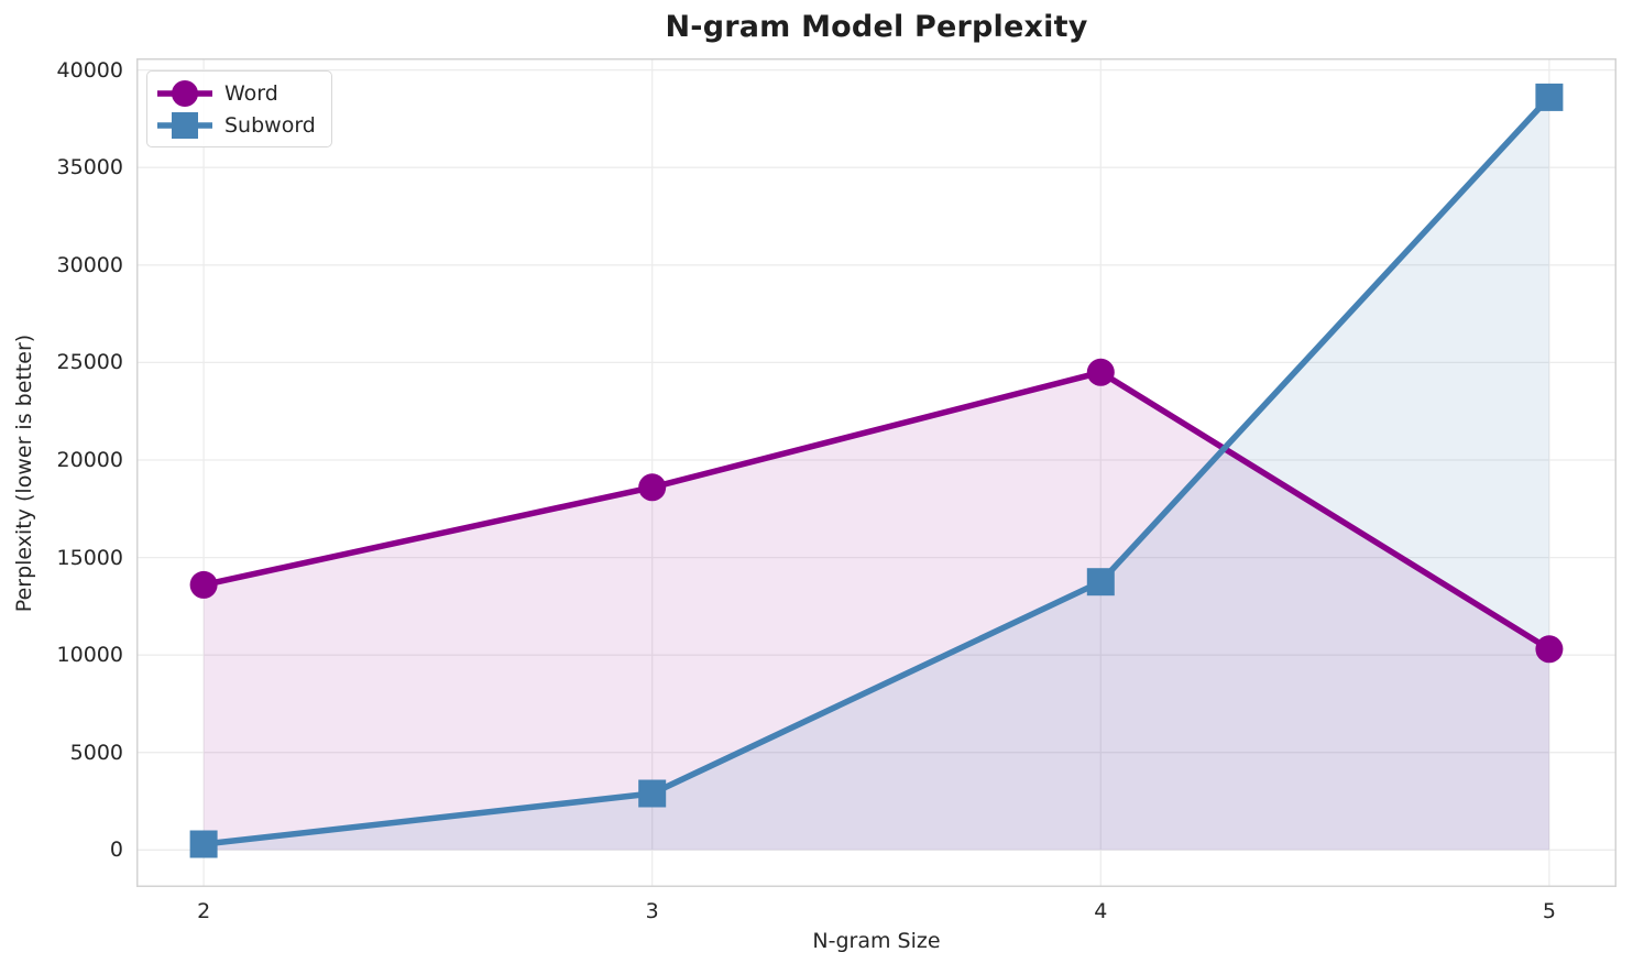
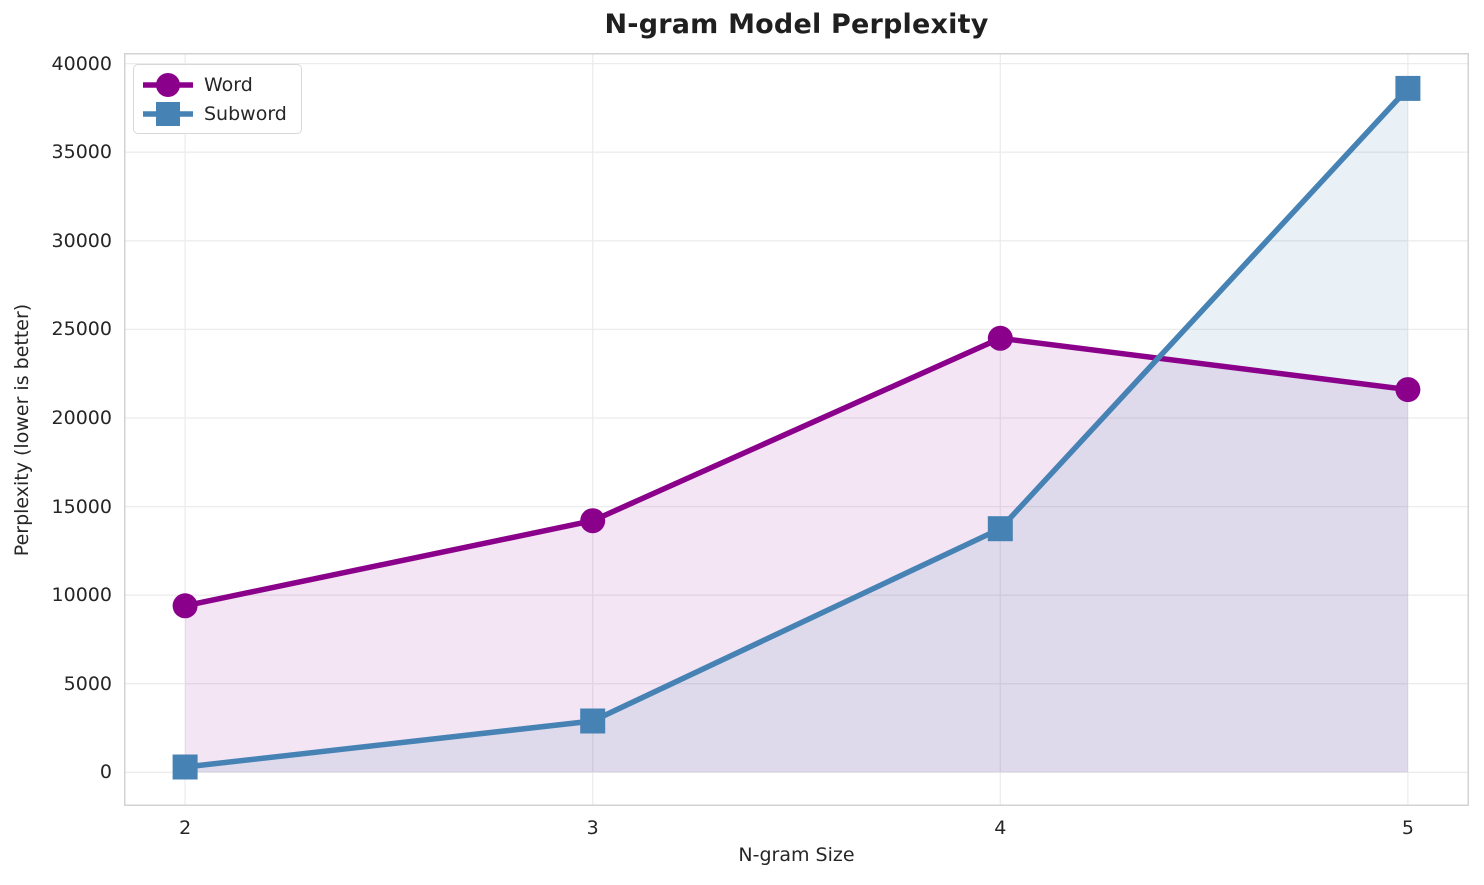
Word/2: 13600 -> 9400
Word/3: 18600 -> 14200
Word/5: 10300 -> 21600
